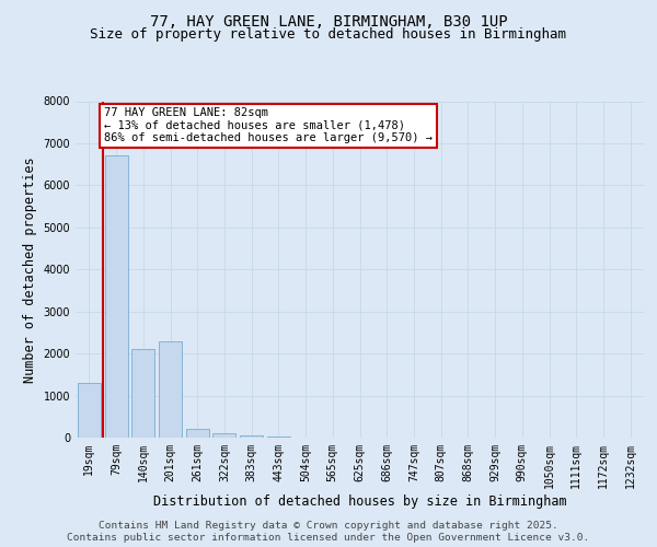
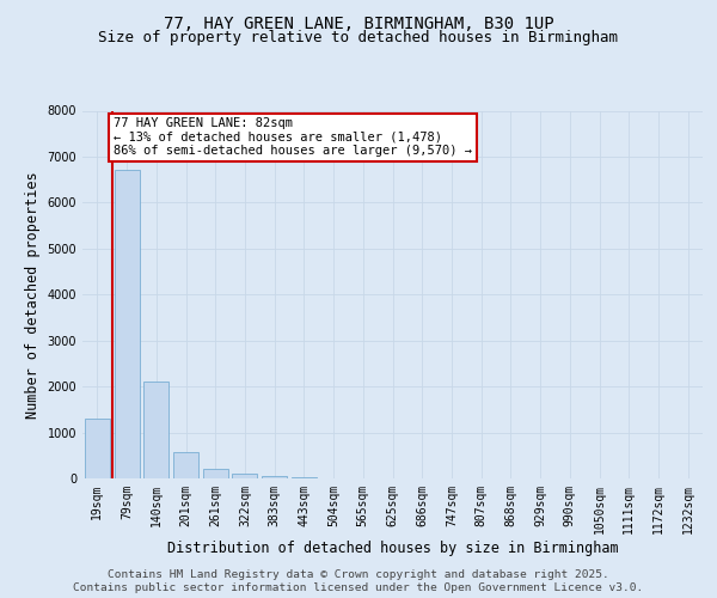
201sqm: 2300 -> 580
